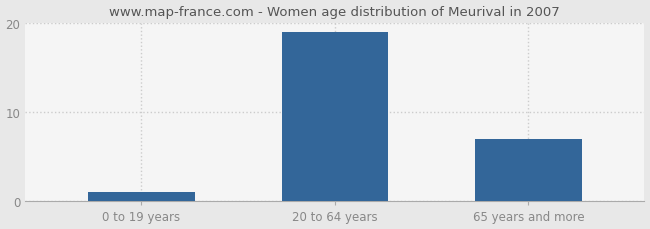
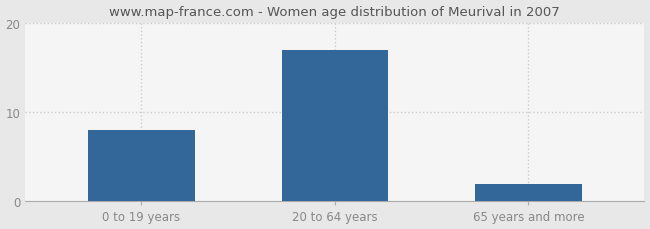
0 to 19 years: 1 -> 8
20 to 64 years: 19 -> 17
65 years and more: 7 -> 2
